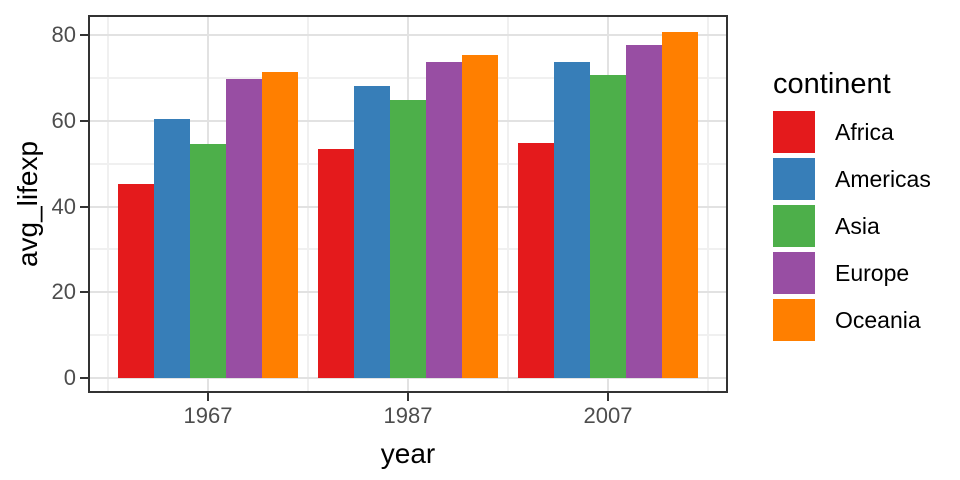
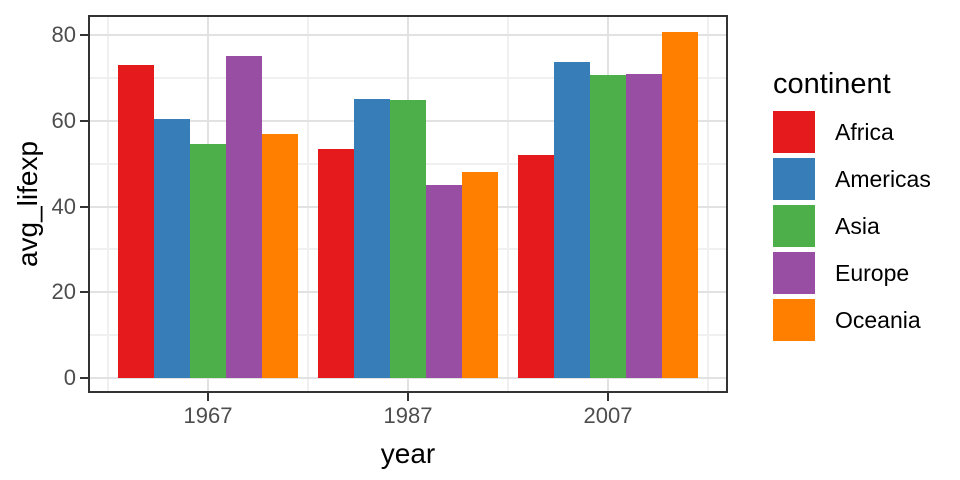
Africa/1967: 45 -> 73
Europe/1967: 70 -> 75
Oceania/1967: 71 -> 57
Americas/1987: 68 -> 65
Europe/1987: 74 -> 45
Oceania/1987: 75 -> 48
Africa/2007: 55 -> 52
Europe/2007: 78 -> 71
